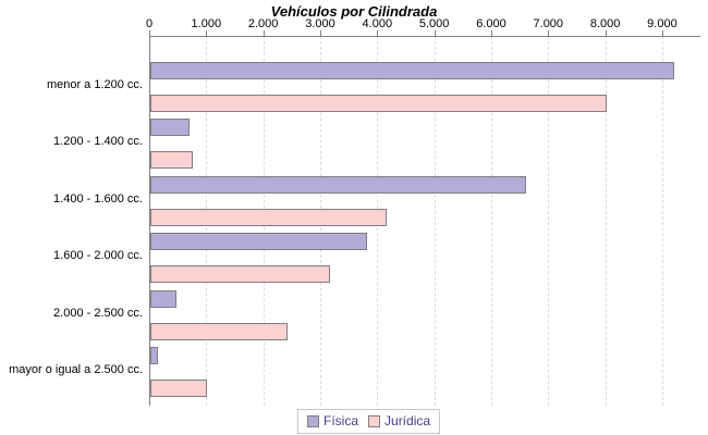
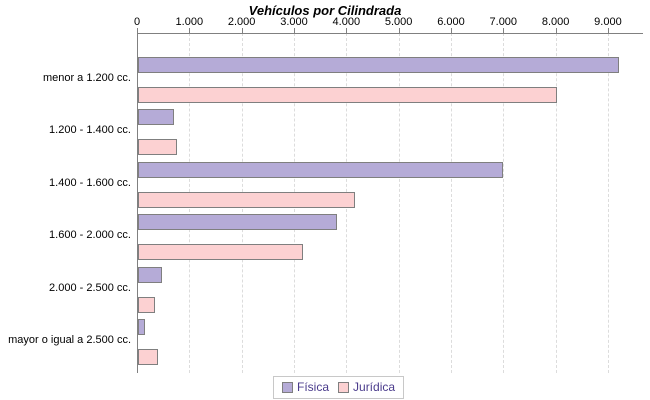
Física/1.400 - 1.600 cc.: 6600 -> 7000
Jurídica/2.000 - 2.500 cc.: 2400 -> 300
Jurídica/mayor o igual a 2.500 cc.: 1000 -> 400
